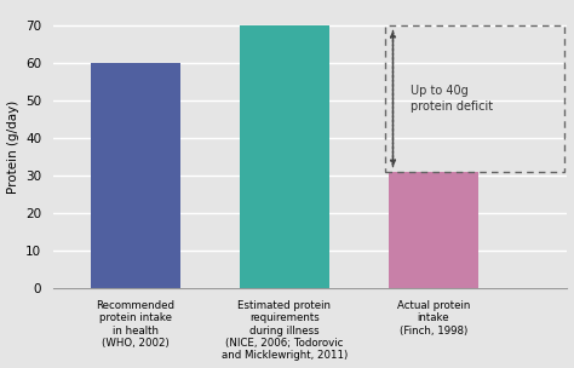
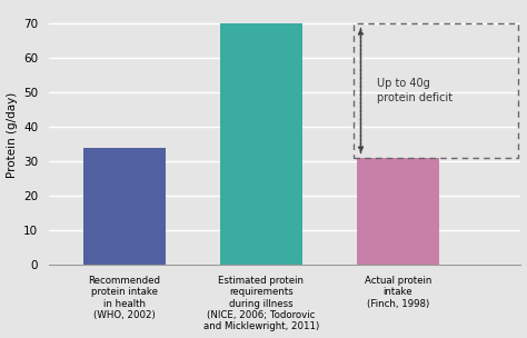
Recommended protein intake in health (WHO, 2002): 60 -> 34
